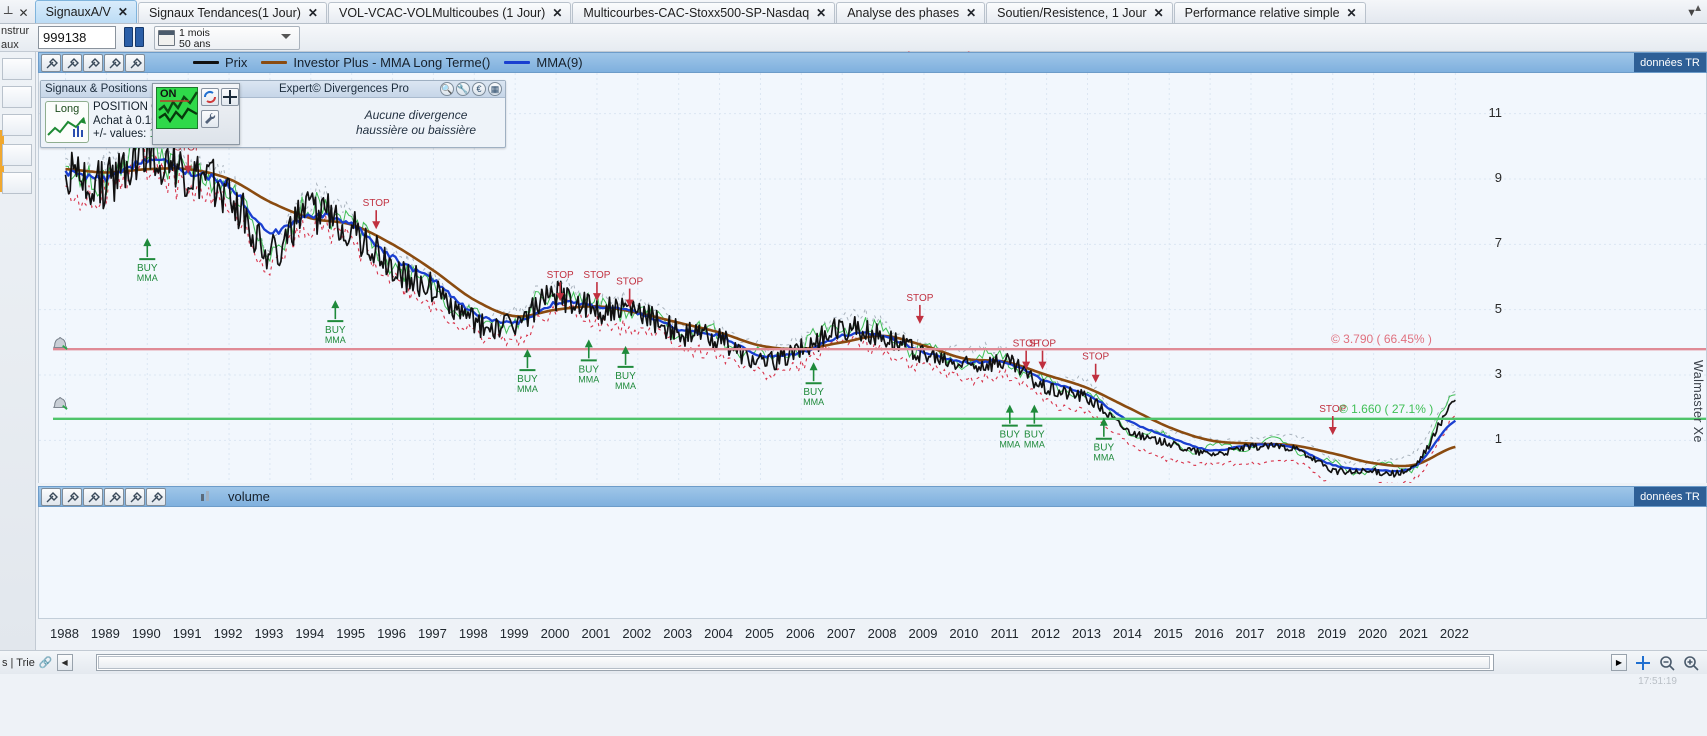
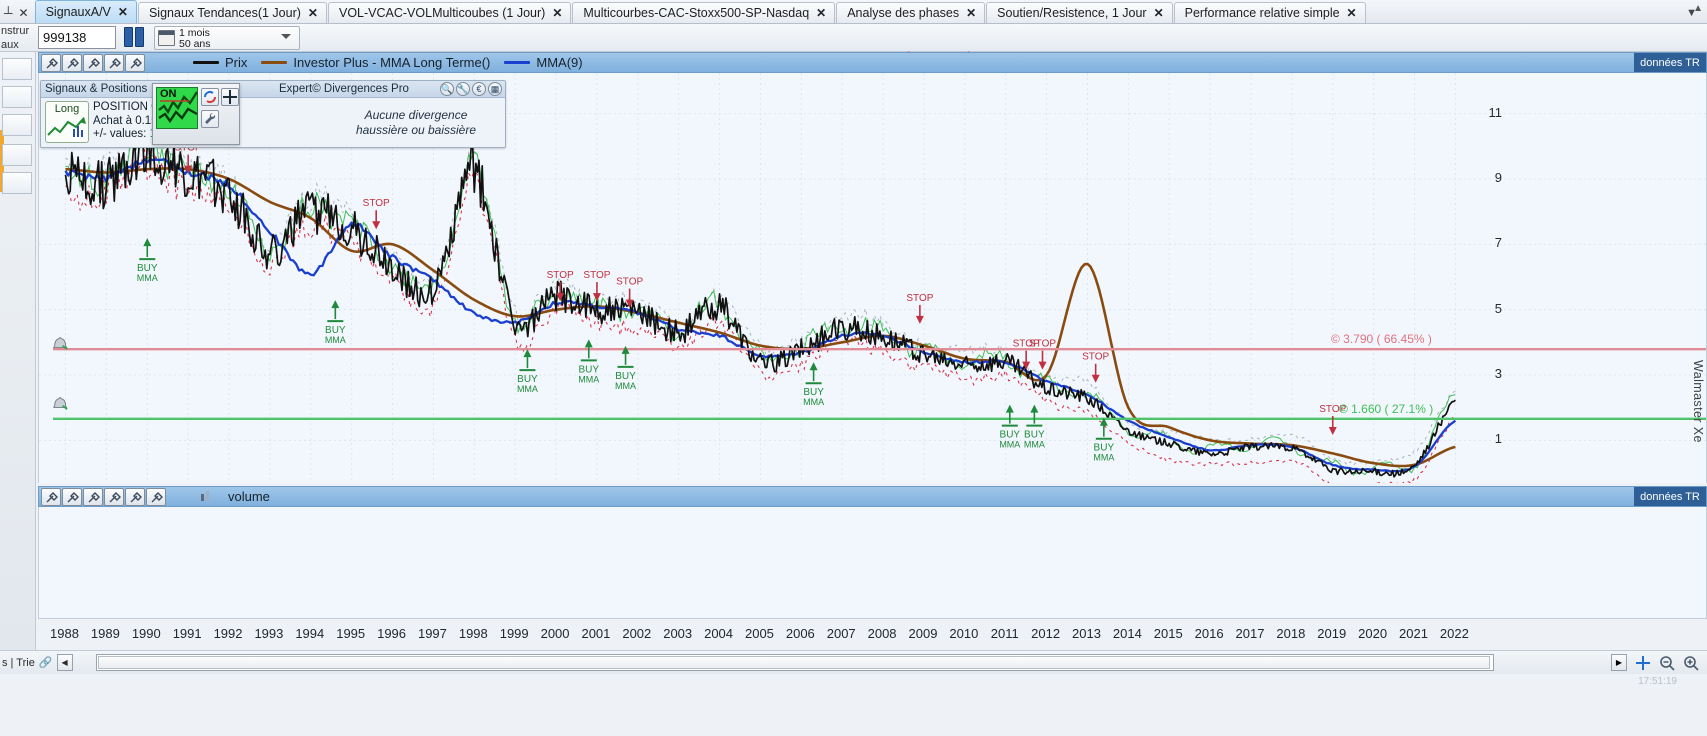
MMA(9)/1994: 7.9 -> 6.1
Investor Plus - MMA Long Terme()/1995: 7.6 -> 6.8
Prix/1998: 4.6 -> 9.2
Prix/2004: 4.1 -> 5.1
Investor Plus - MMA Long Terme()/2013: 2.6 -> 6.4
